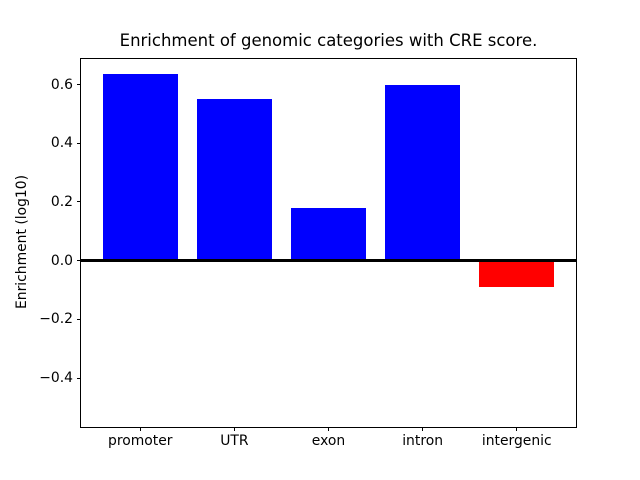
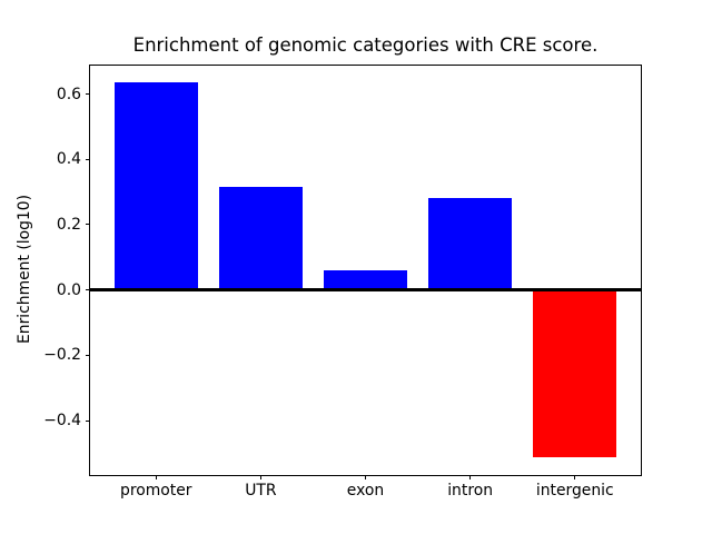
UTR: 0.55 -> 0.32
exon: 0.18 -> 0.06
intron: 0.60 -> 0.28
intergenic: -0.09 -> -0.51
